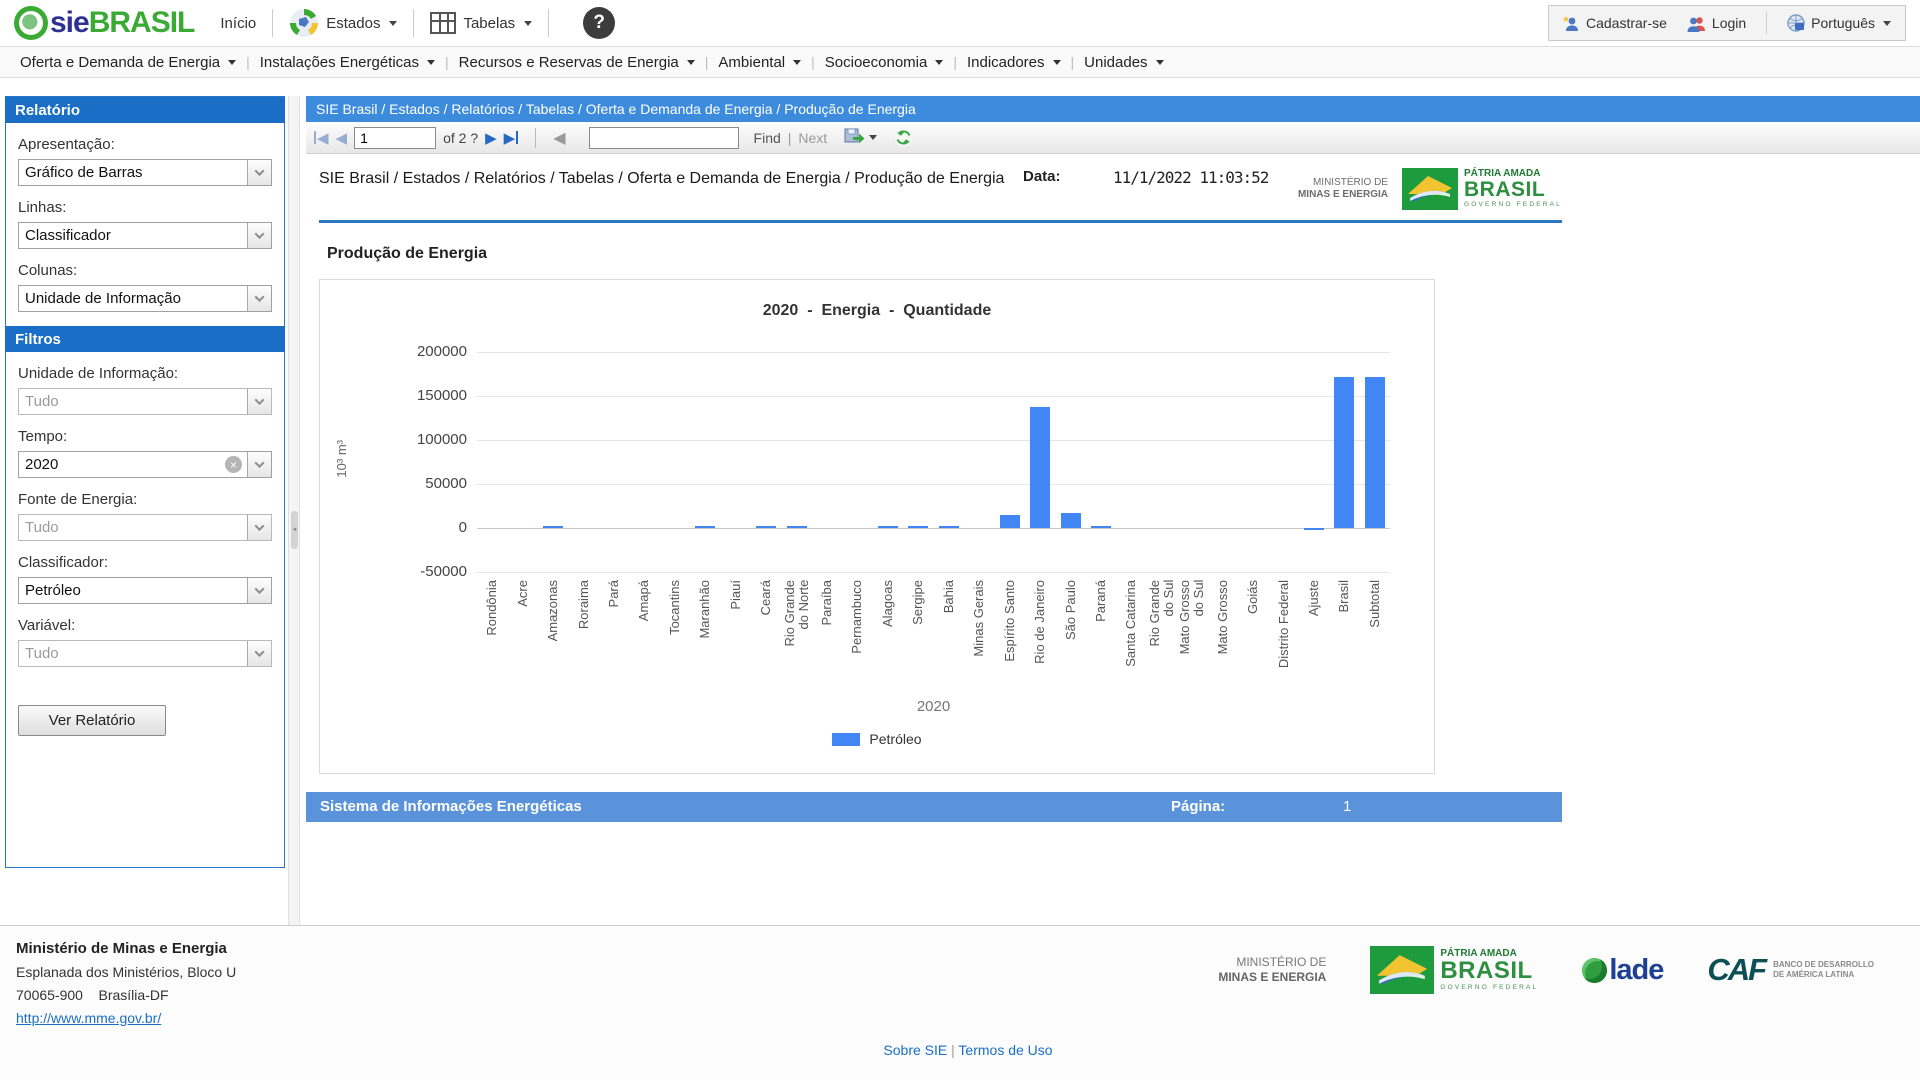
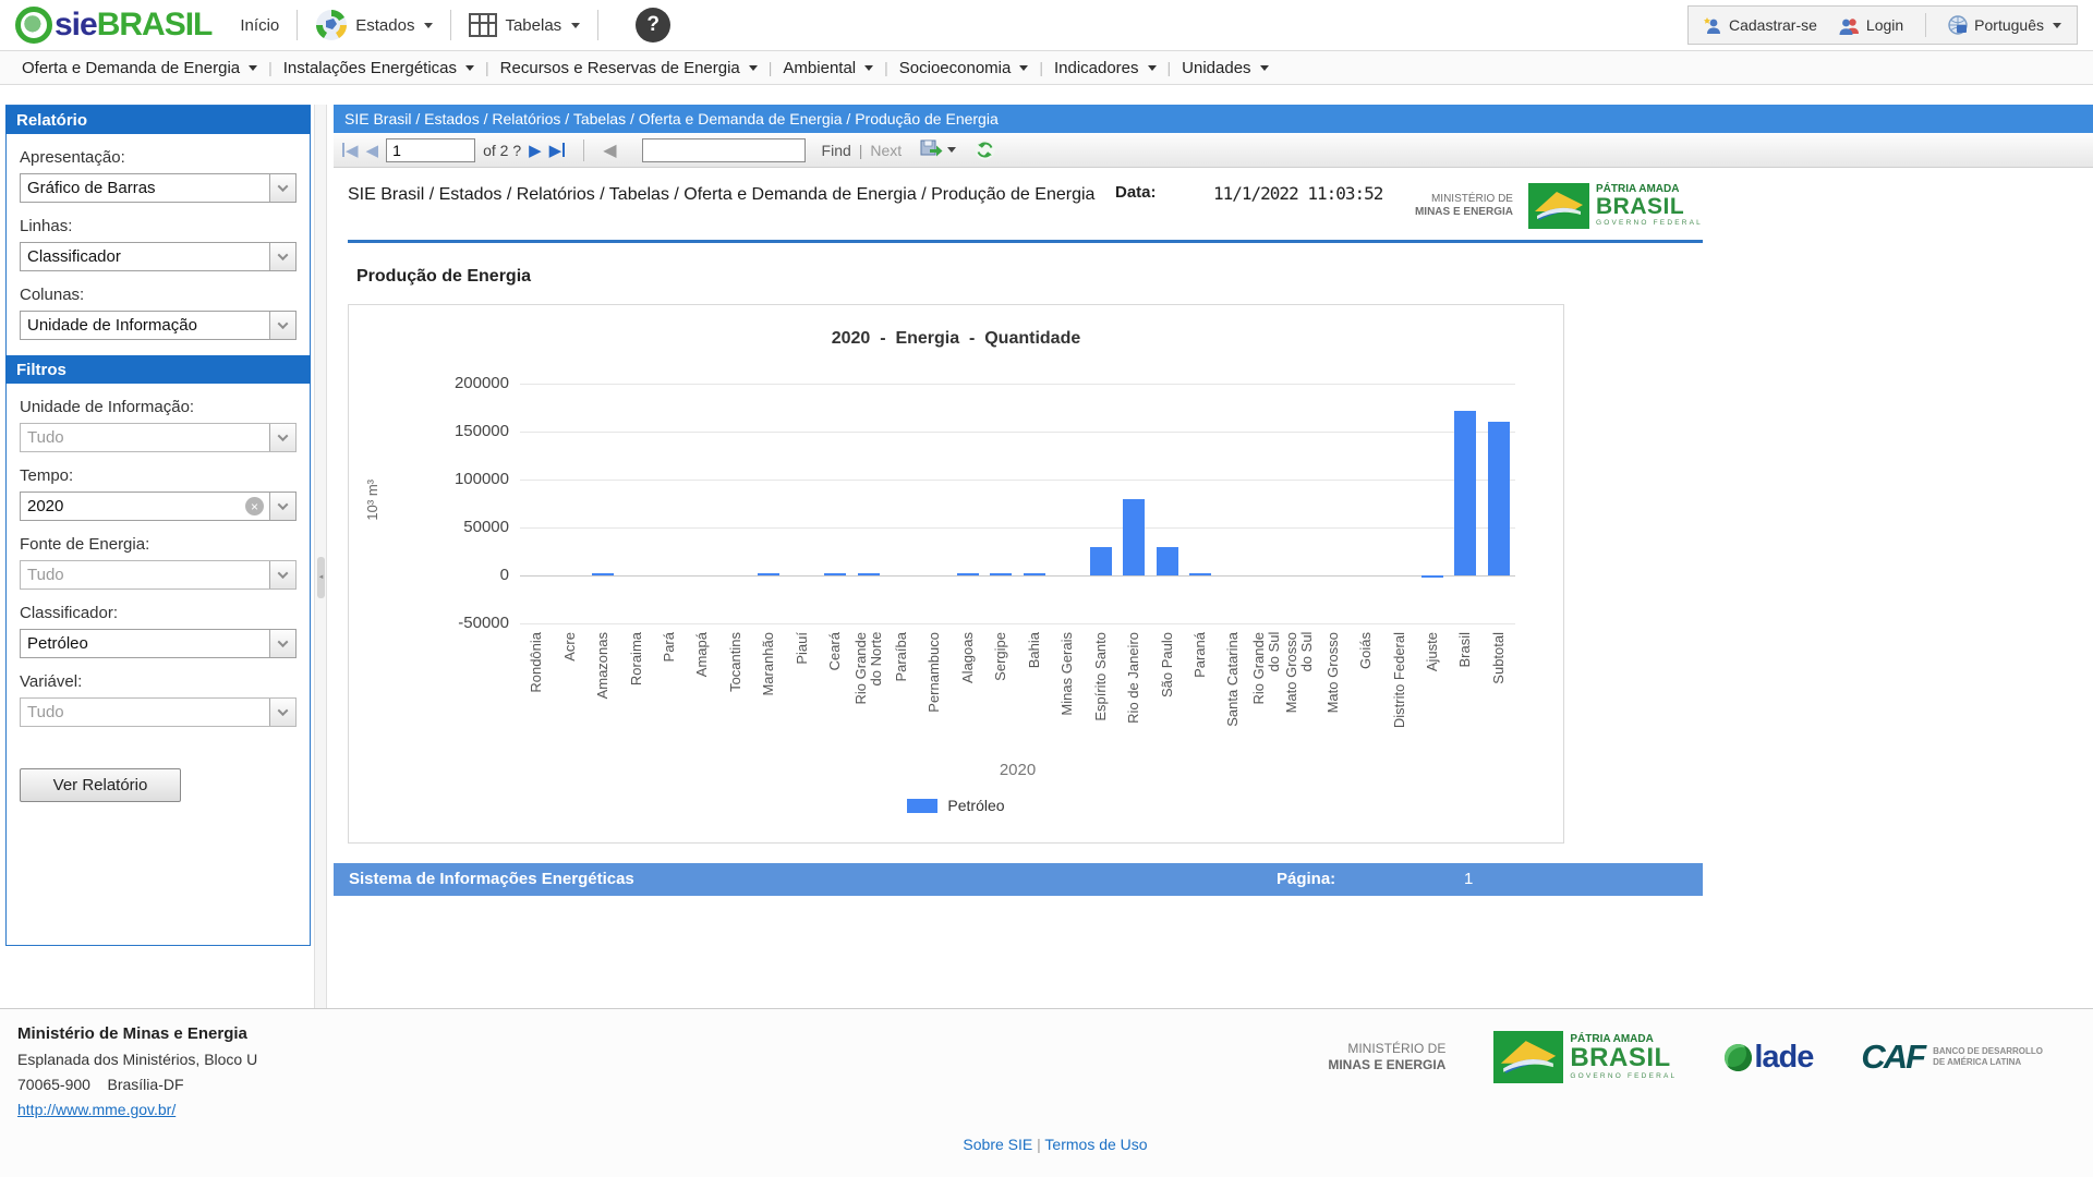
Espírito Santo: 20000 -> 30000
Rio de Janeiro: 140000 -> 80000
São Paulo: 20000 -> 30000
Subtotal: 170000 -> 160000
